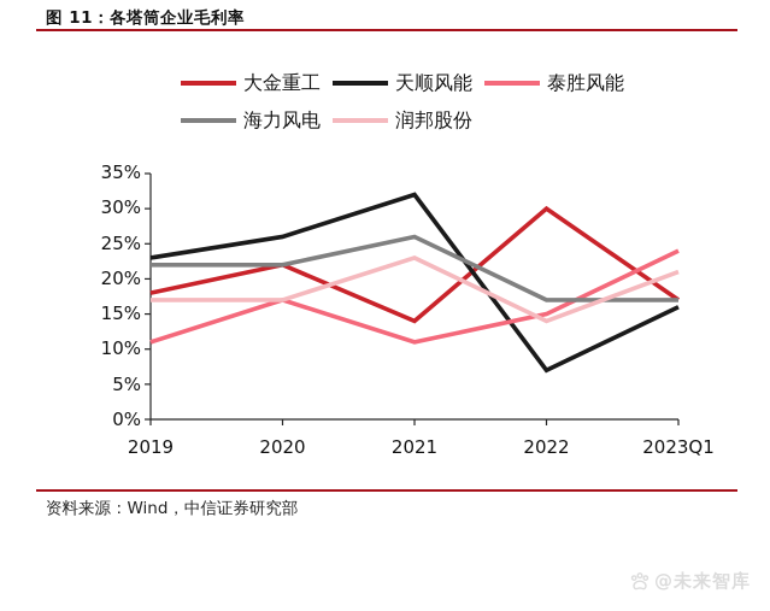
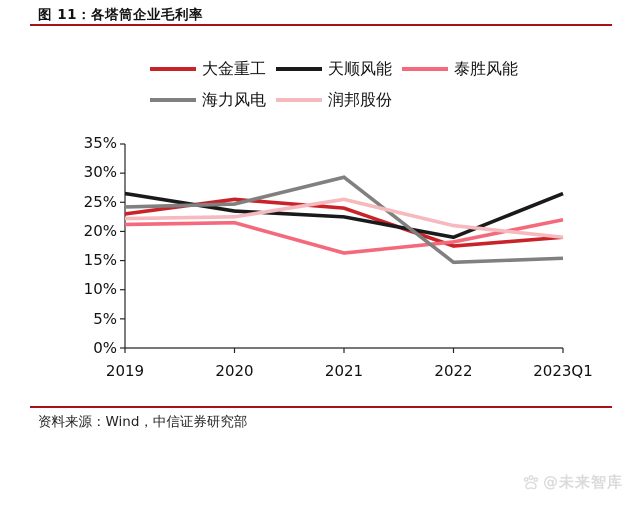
大金重工/2019: 18% -> 23%
天顺风能/2019: 23% -> 26%
泰胜风能/2019: 11% -> 21%
海力风电/2019: 22% -> 24%
润邦股份/2019: 17% -> 22%
大金重工/2020: 22% -> 26%
天顺风能/2020: 26% -> 24%
泰胜风能/2020: 17% -> 22%
海力风电/2020: 22% -> 25%
润邦股份/2020: 17% -> 22%
大金重工/2021: 14% -> 24%
天顺风能/2021: 32% -> 22%
泰胜风能/2021: 11% -> 16%
海力风电/2021: 26% -> 29%
润邦股份/2021: 23% -> 26%
大金重工/2022: 30% -> 18%
天顺风能/2022: 7% -> 19%
泰胜风能/2022: 15% -> 18%
海力风电/2022: 17% -> 15%
润邦股份/2022: 14% -> 21%
大金重工/2023Q1: 17% -> 19%
天顺风能/2023Q1: 16% -> 26%
泰胜风能/2023Q1: 24% -> 22%
海力风电/2023Q1: 17% -> 15%
润邦股份/2023Q1: 21% -> 19%
